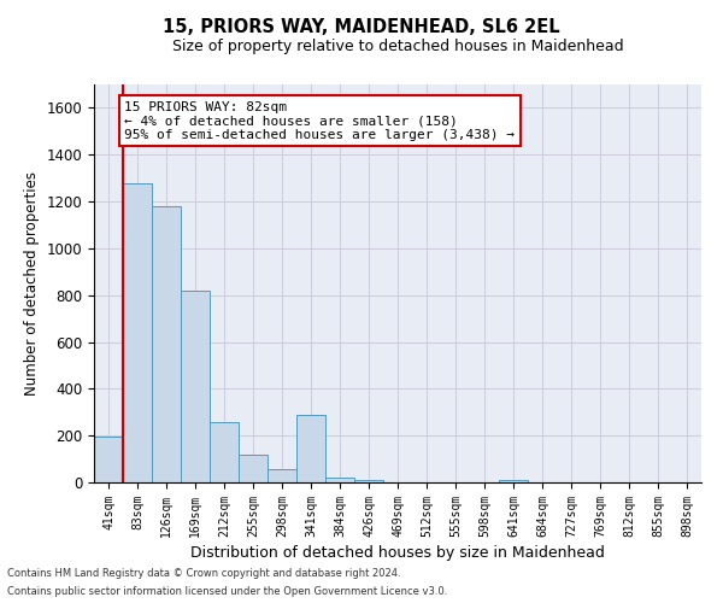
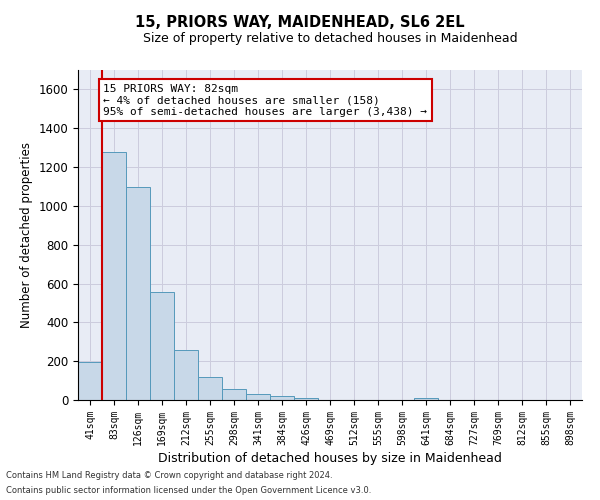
126sqm: 1180 -> 1100
169sqm: 820 -> 560
341sqm: 290 -> 30
